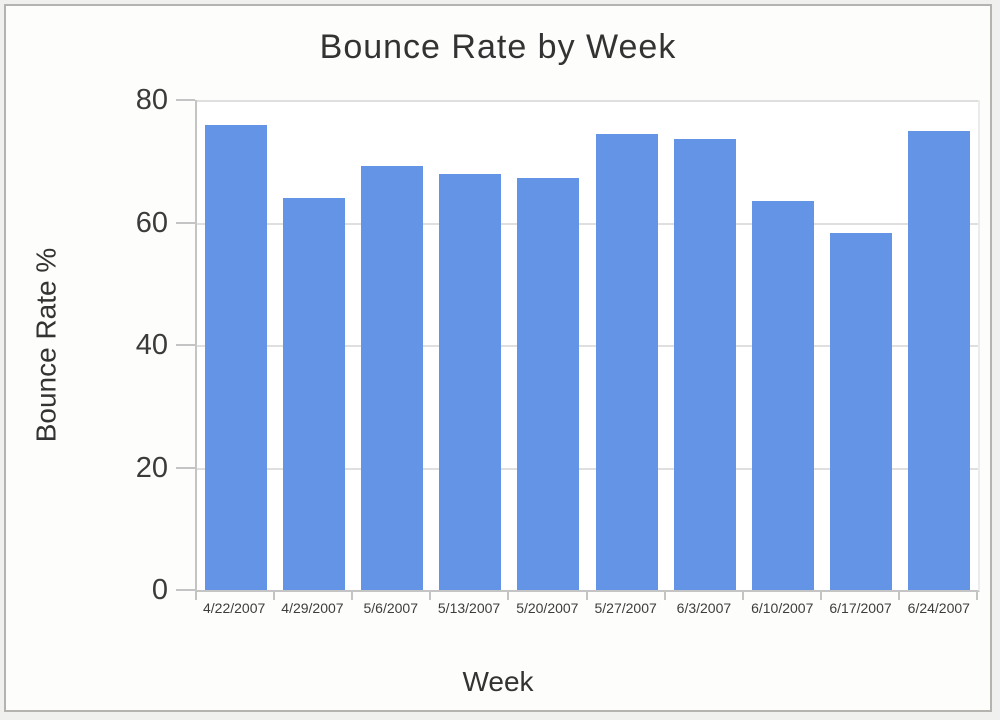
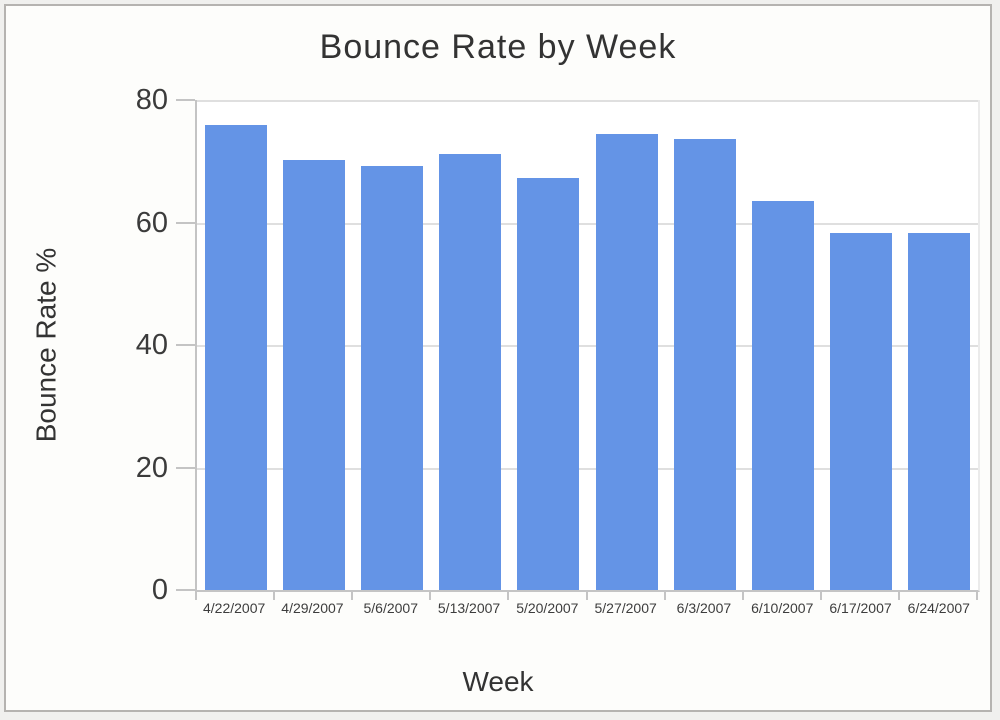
4/29/2007: 64 -> 70
5/13/2007: 68 -> 71
6/24/2007: 75 -> 58
